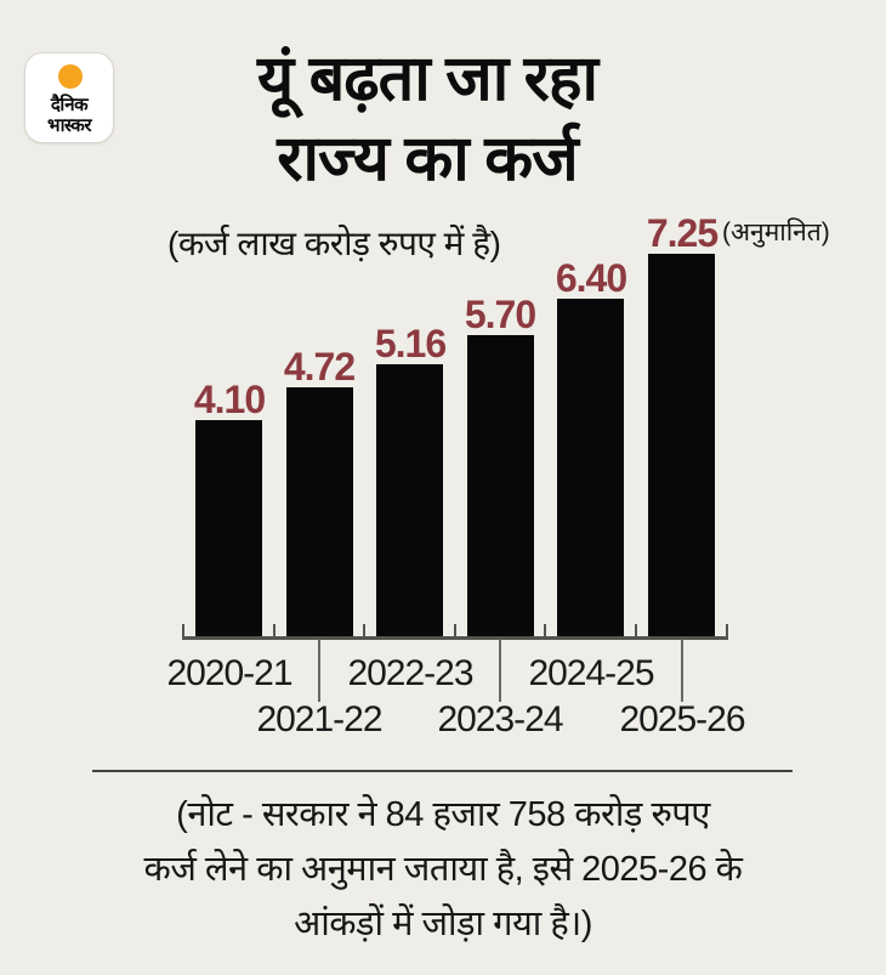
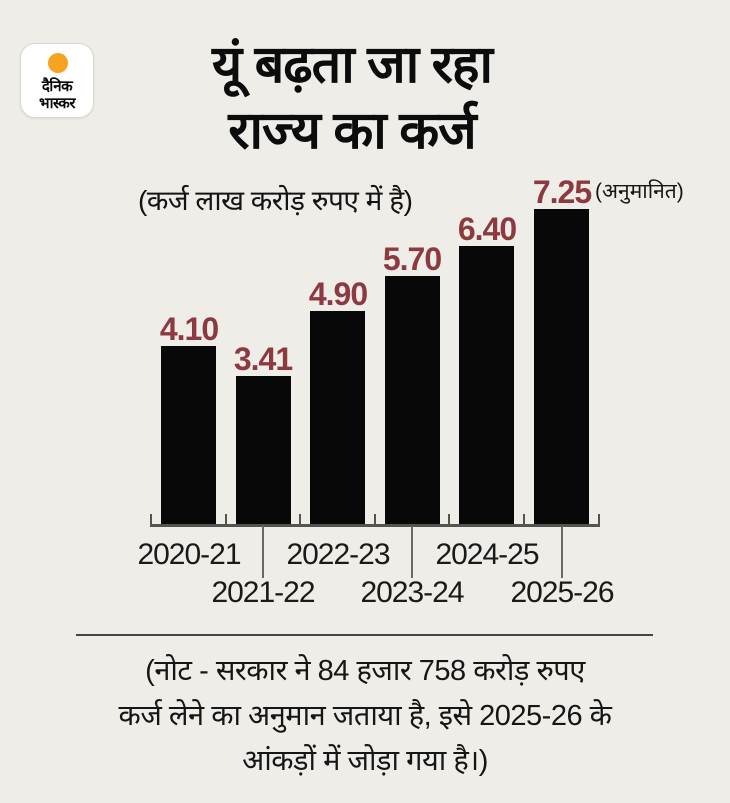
2021-22: 4.72 -> 3.41
2022-23: 5.16 -> 4.90
